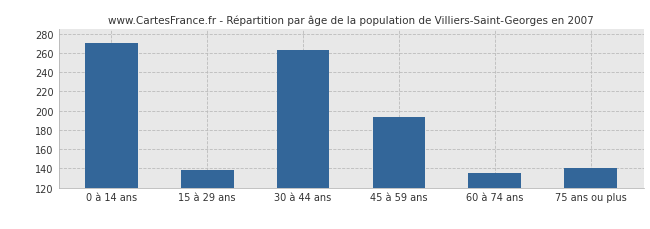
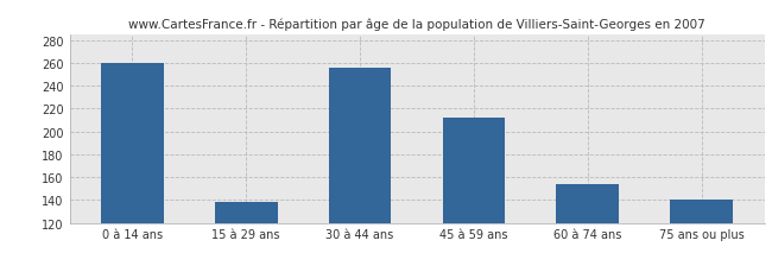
0 à 14 ans: 270 -> 260
30 à 44 ans: 263 -> 256
45 à 59 ans: 193 -> 212
60 à 74 ans: 135 -> 154
